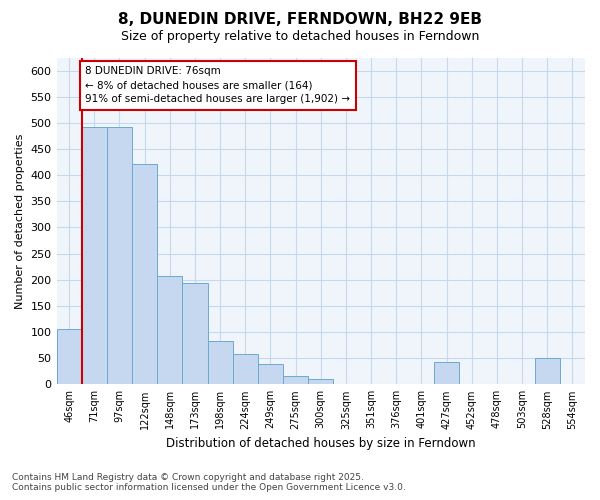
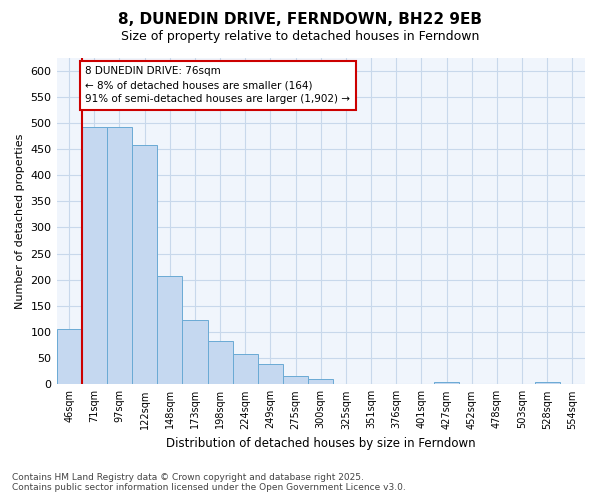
122sqm: 422 -> 458
173sqm: 194 -> 123
427sqm: 42 -> 5
528sqm: 50 -> 5
